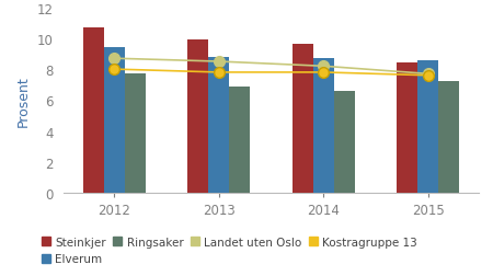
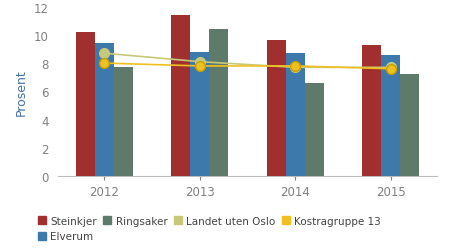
Steinkjer/2012: 10.7 -> 10.2
Steinkjer/2013: 9.9 -> 11.4
Landet uten Oslo/2013: 8.5 -> 8.1
Ringsaker/2013: 6.9 -> 10.4
Landet uten Oslo/2014: 8.2 -> 7.7
Steinkjer/2015: 8.4 -> 9.3
